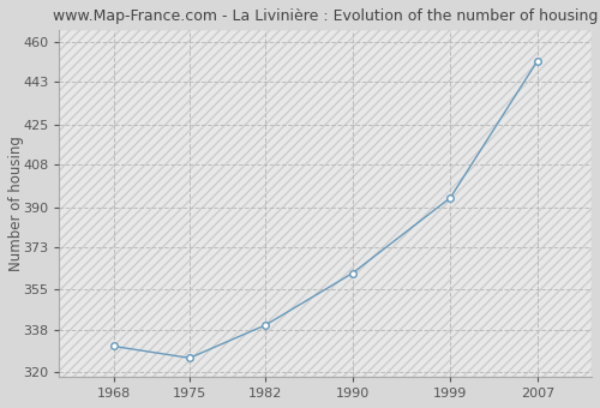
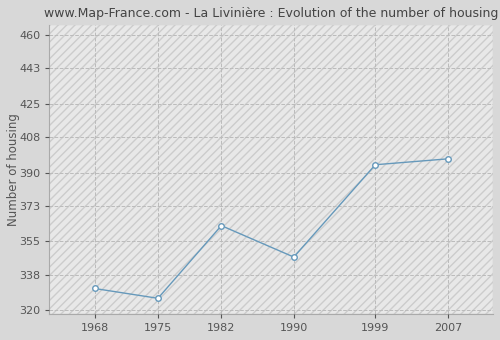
1982: 340 -> 363
1990: 362 -> 347
2007: 452 -> 397
